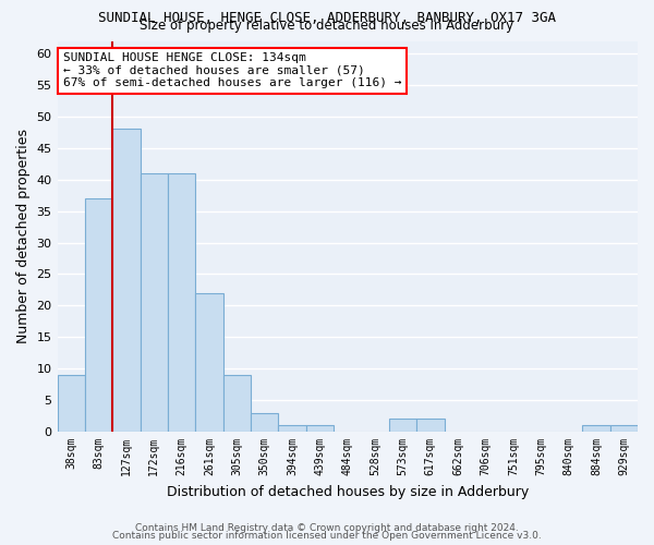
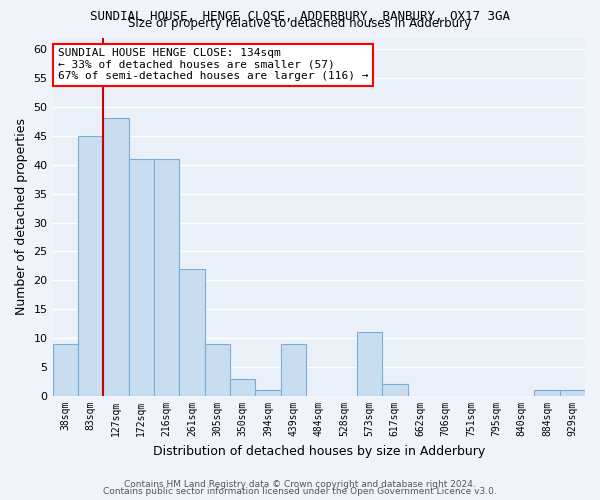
83sqm: 37 -> 45
439sqm: 1 -> 9
573sqm: 2 -> 11
